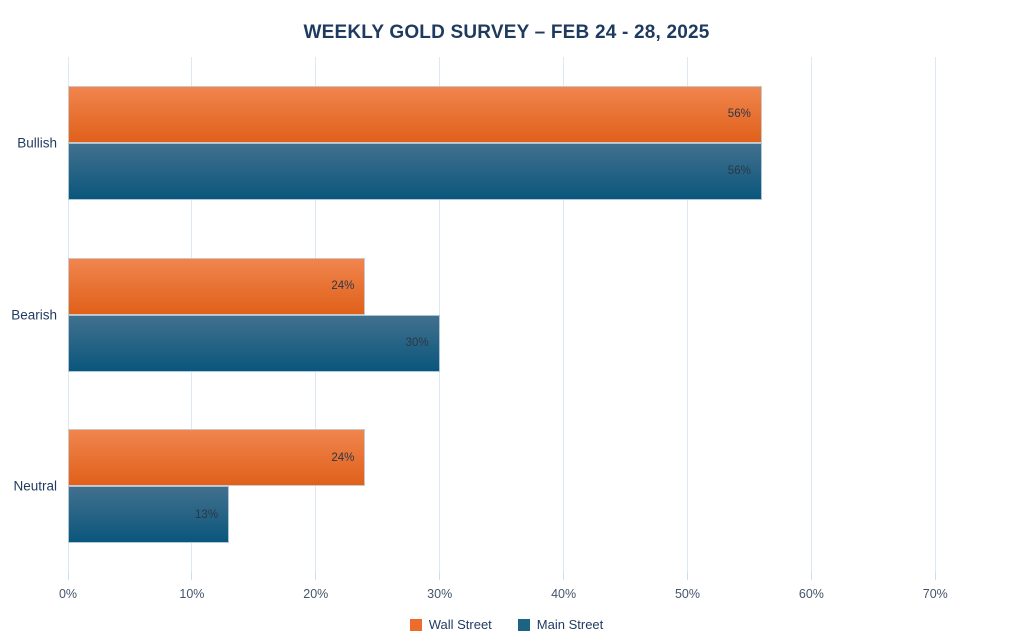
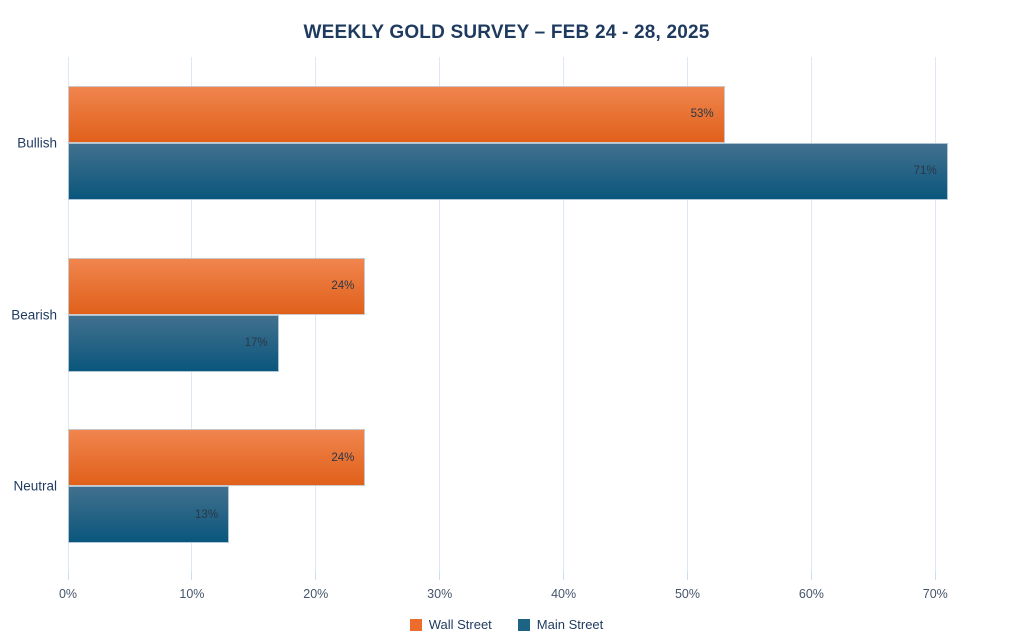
Wall Street/Bullish: 56% -> 53%
Main Street/Bullish: 56% -> 71%
Main Street/Bearish: 30% -> 17%
